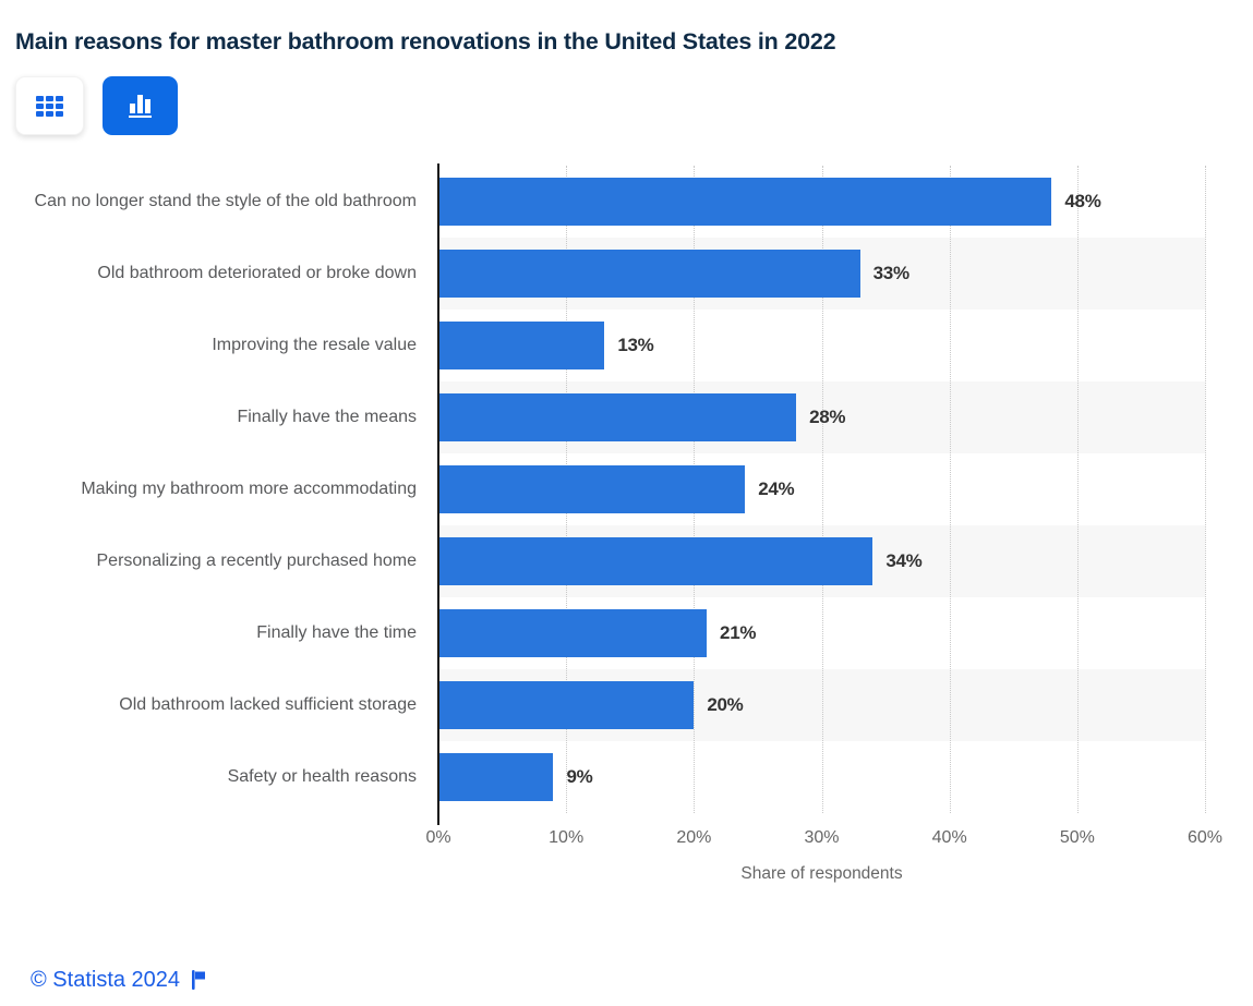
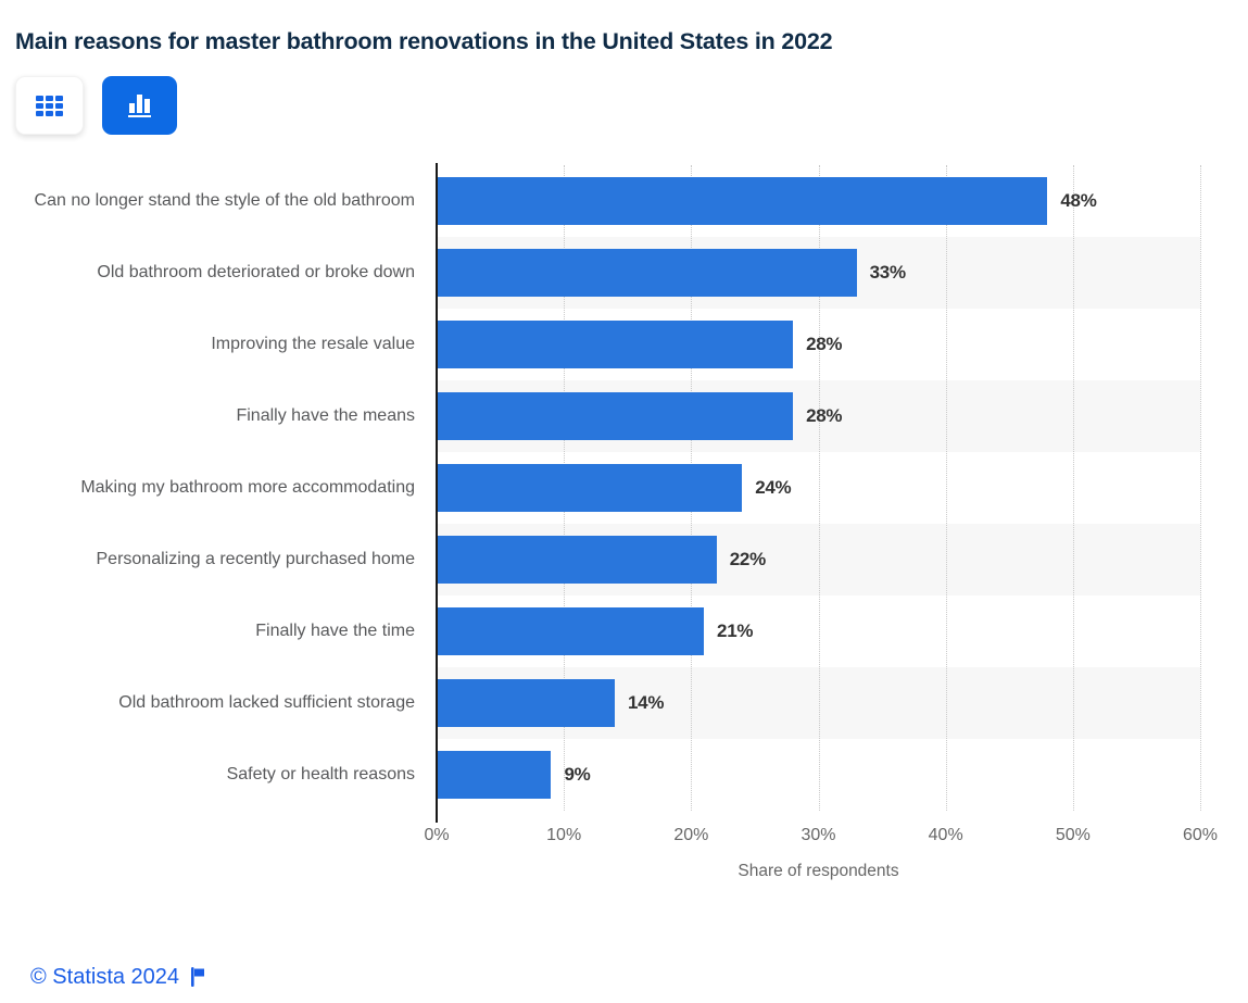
Improving the resale value: 13% -> 28%
Personalizing a recently purchased home: 34% -> 22%
Old bathroom lacked sufficient storage: 20% -> 14%
